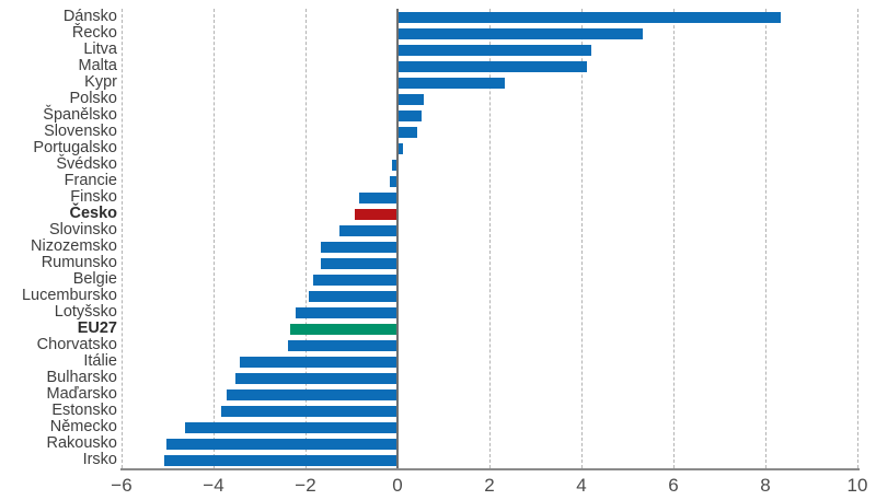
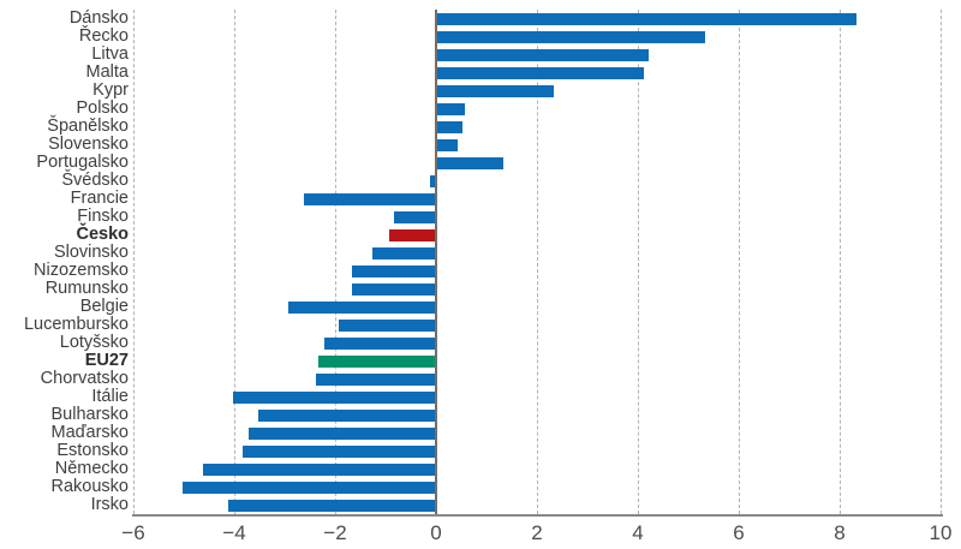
Portugalsko: 0.1 -> 1.3
Francie: -0.1 -> -2.6
Belgie: -1.8 -> -2.9
Itálie: -3.4 -> -4.0
Irsko: -5.0 -> -4.1
